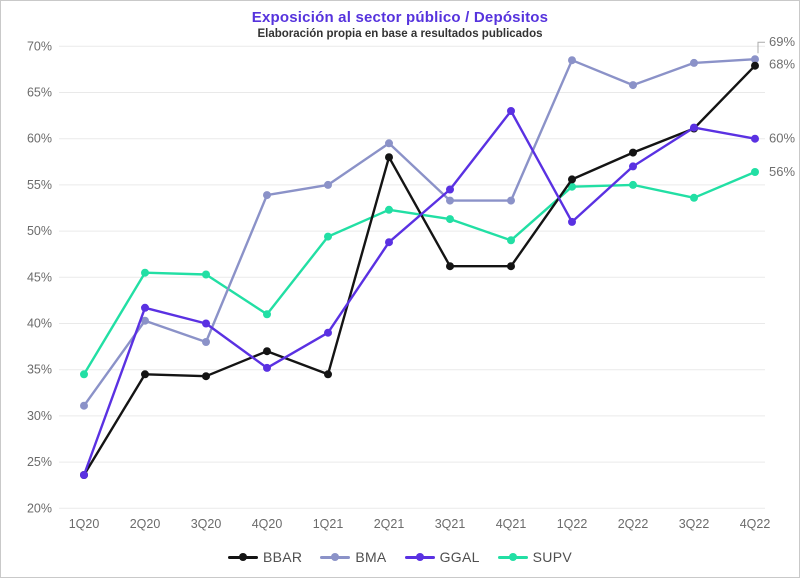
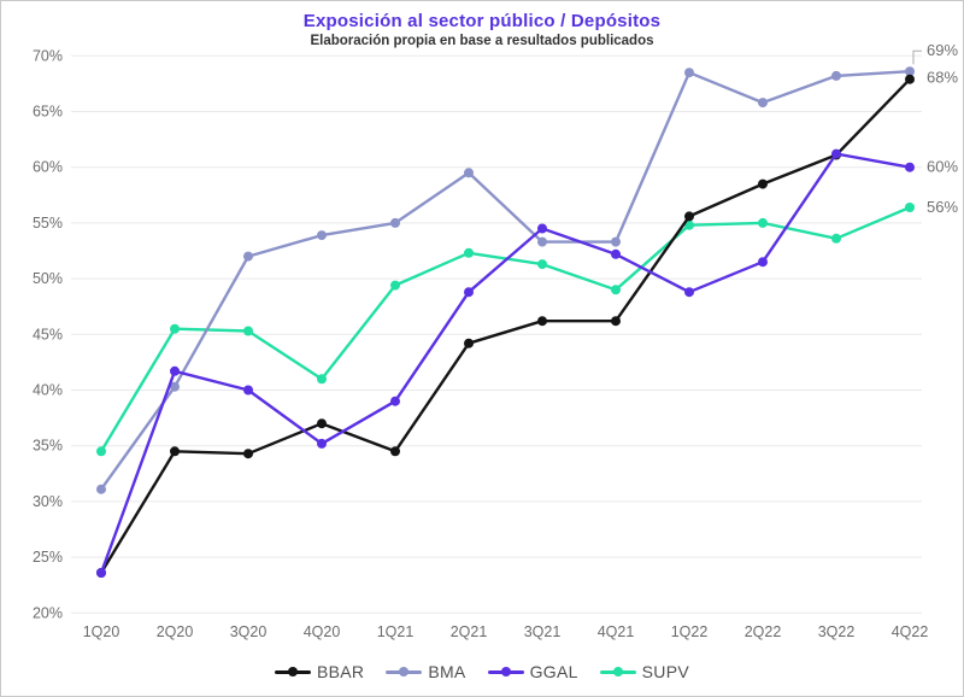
BMA/3Q20: 38% -> 52%
BBAR/2Q21: 58% -> 44%
GGAL/4Q21: 63% -> 52%
GGAL/1Q22: 51% -> 49%
GGAL/2Q22: 57% -> 52%
